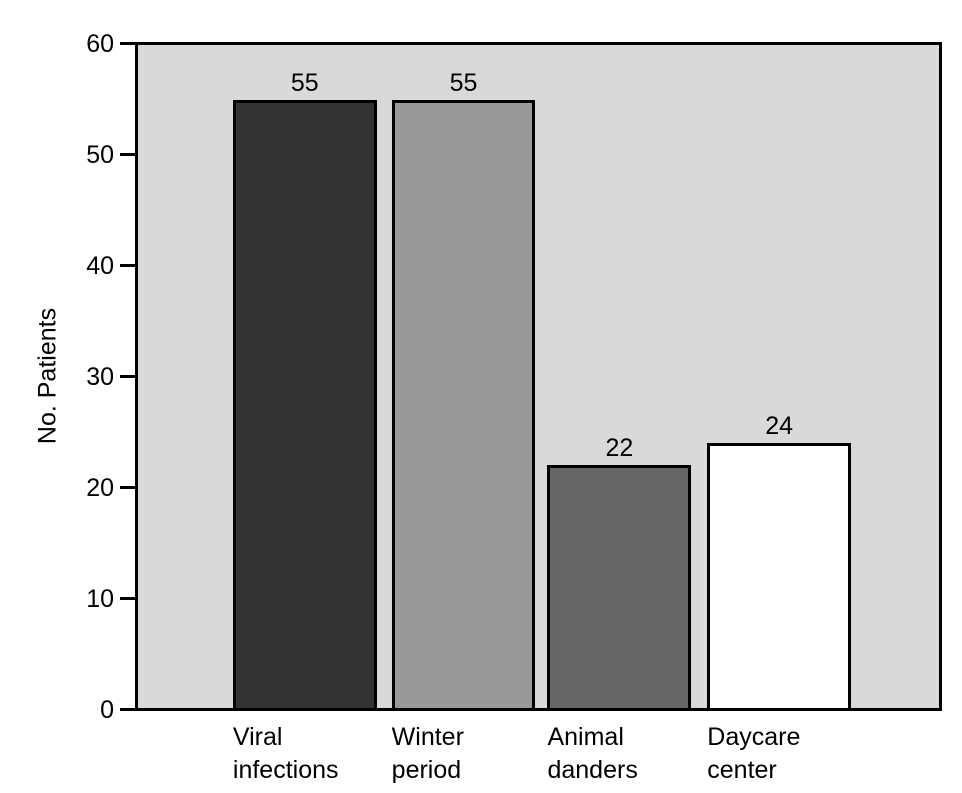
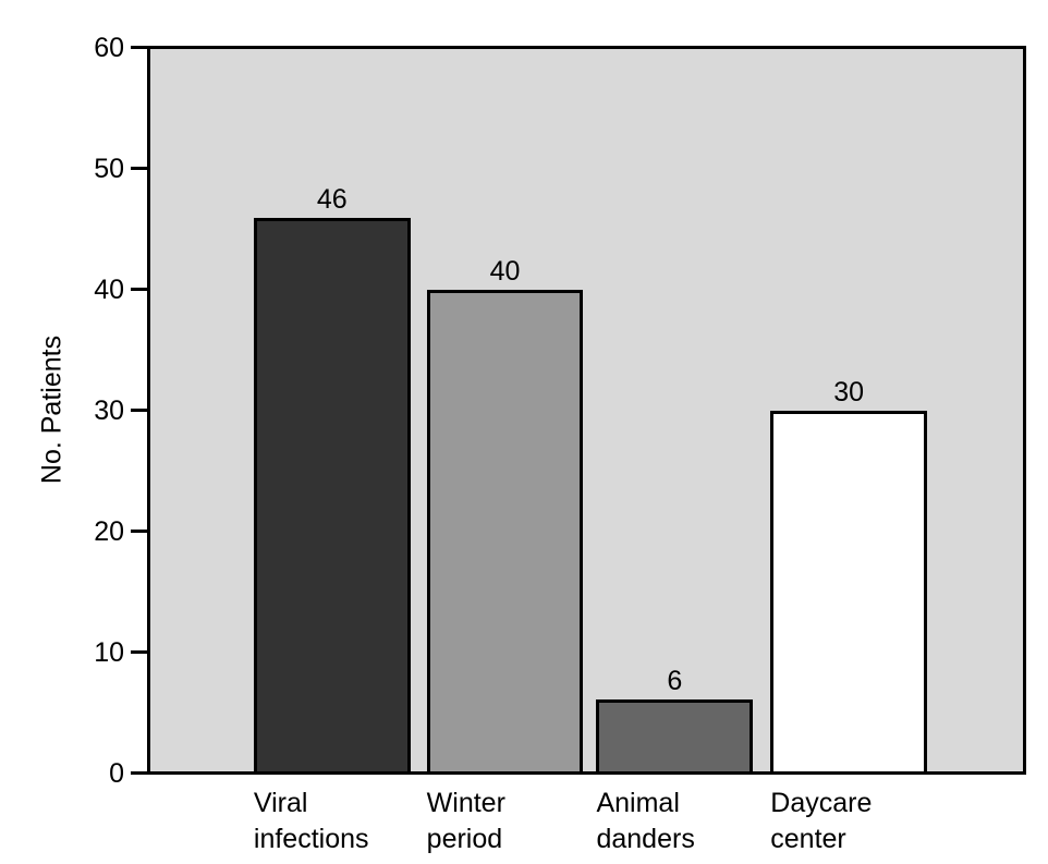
Viral infections: 55 -> 46
Winter period: 55 -> 40
Animal danders: 22 -> 6
Daycare center: 24 -> 30
